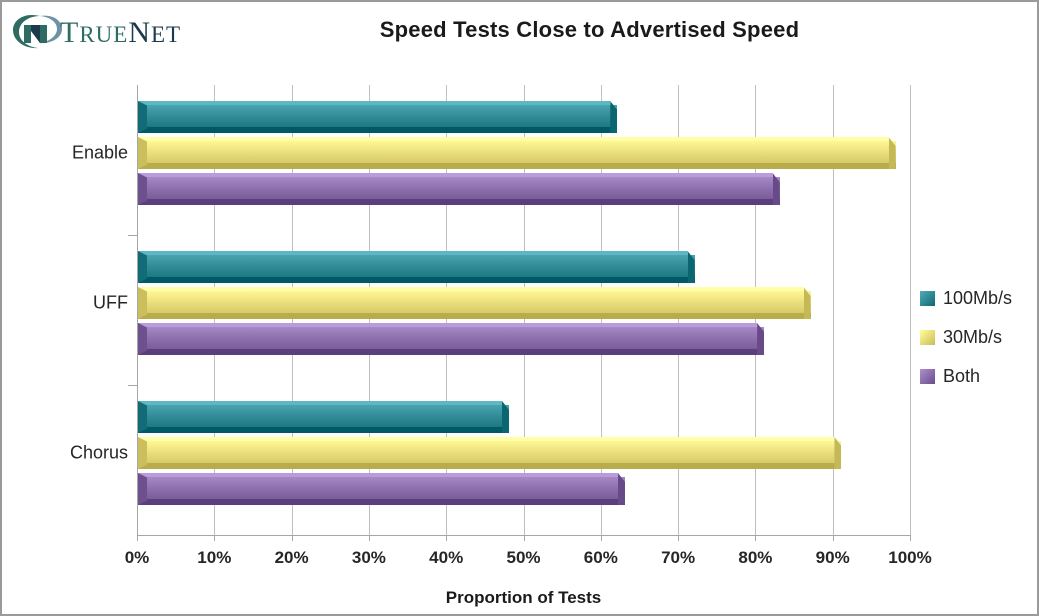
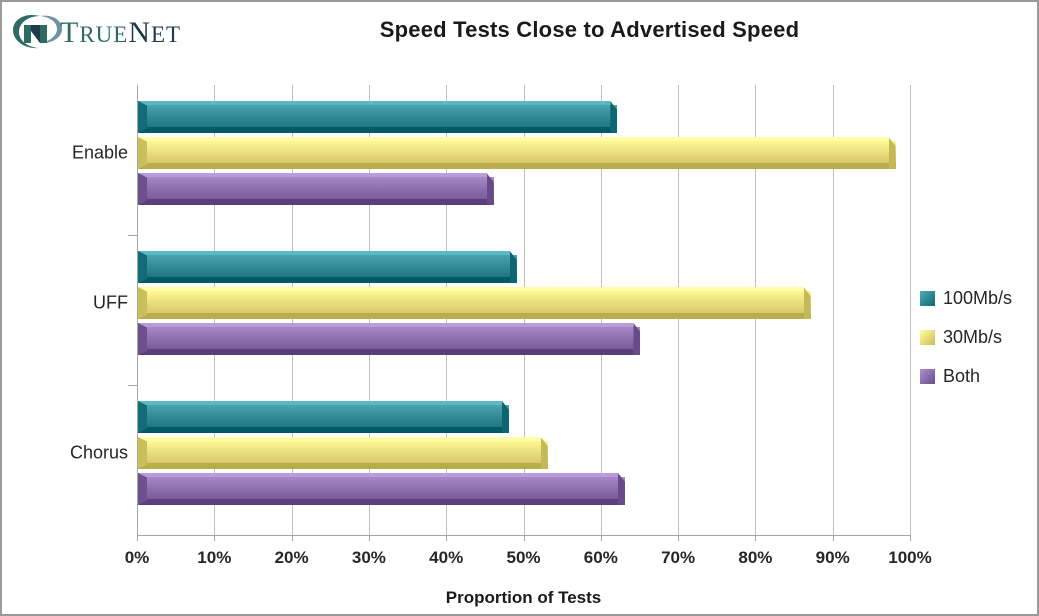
Both/Enable: 83% -> 46%
100Mb/s/UFF: 72% -> 49%
Both/UFF: 81% -> 65%
30Mb/s/Chorus: 91% -> 53%
